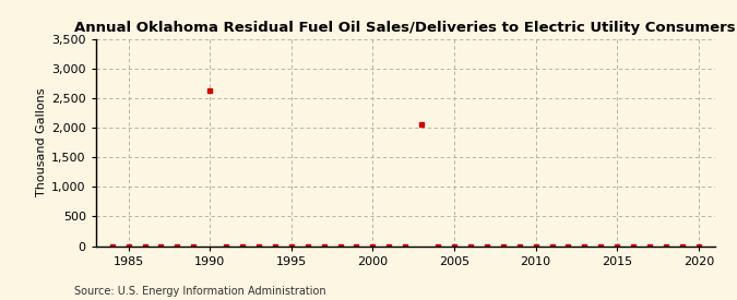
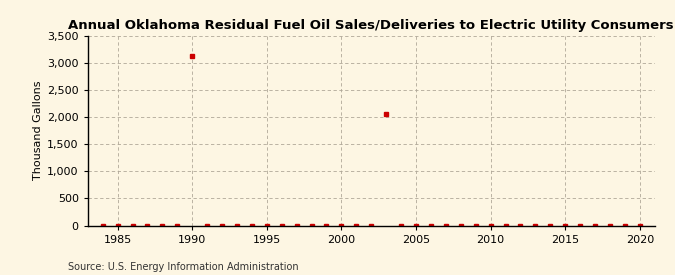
1990: 2,620 -> 3,130
